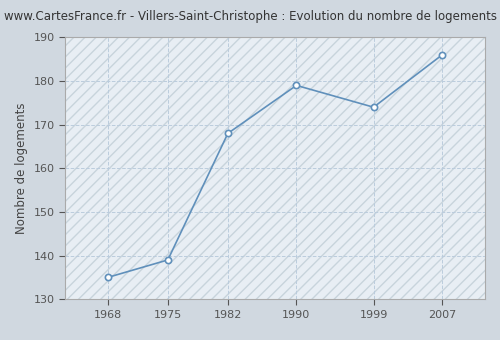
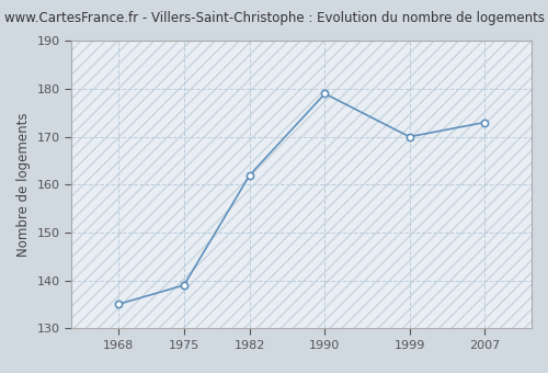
1982: 168 -> 162
1999: 174 -> 170
2007: 186 -> 173
